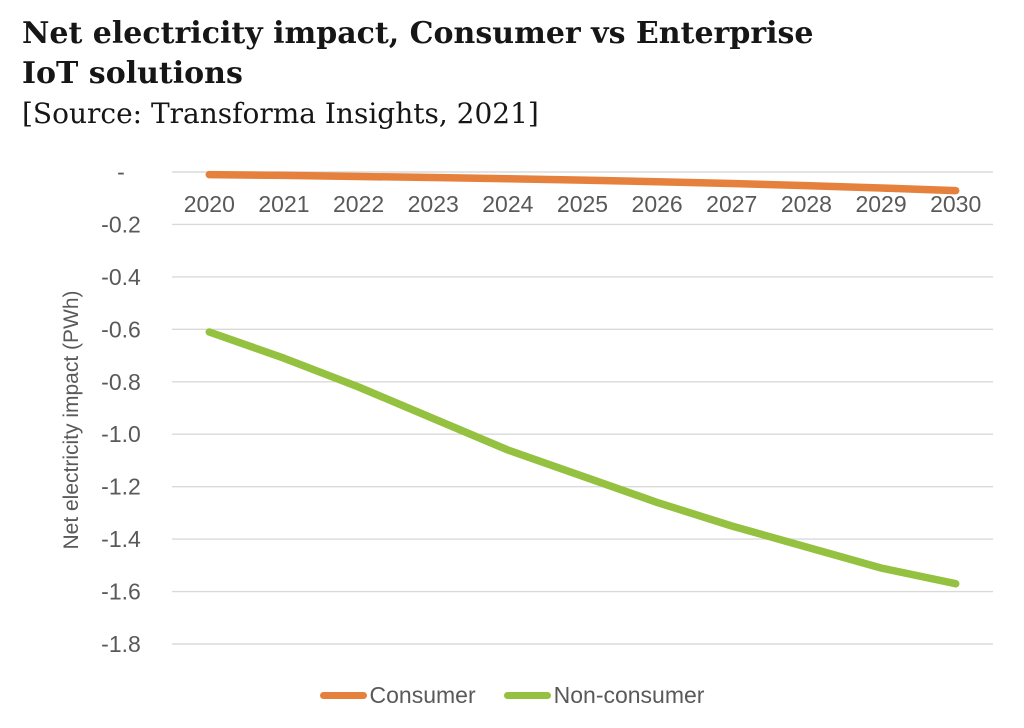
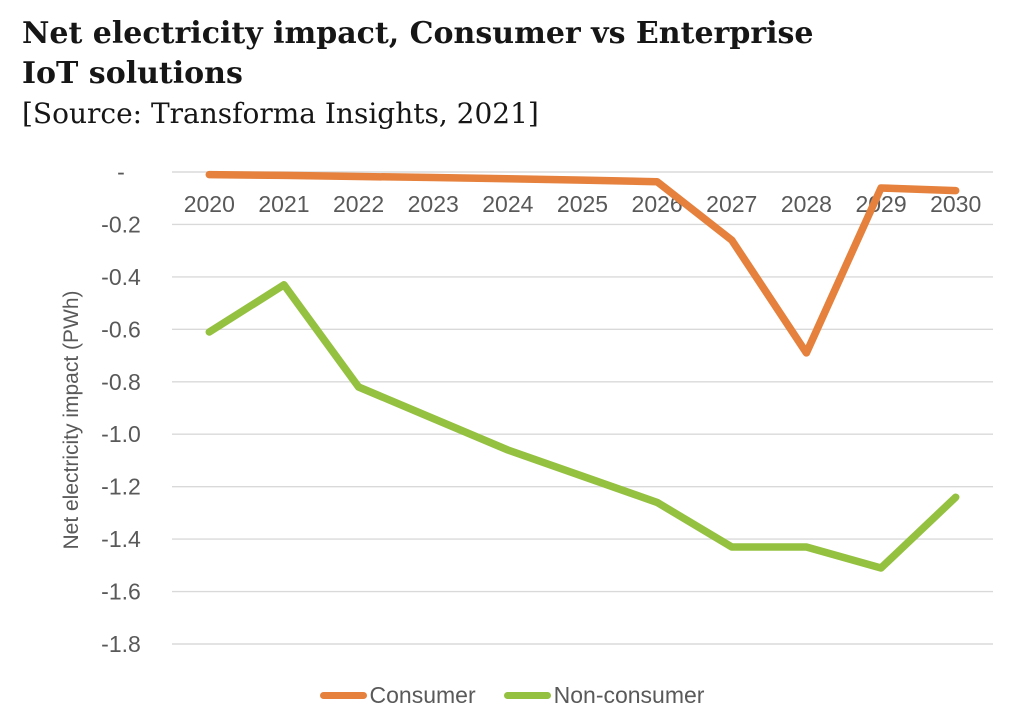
Non-consumer/2021: -0.71 -> -0.43
Consumer/2027: -0.04 -> -0.26
Non-consumer/2027: -1.35 -> -1.43
Consumer/2028: -0.05 -> -0.69
Non-consumer/2030: -1.57 -> -1.24
